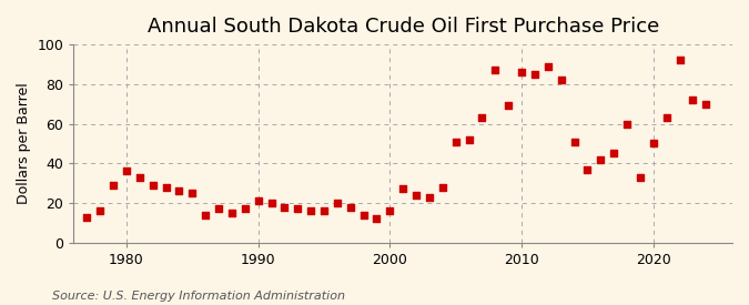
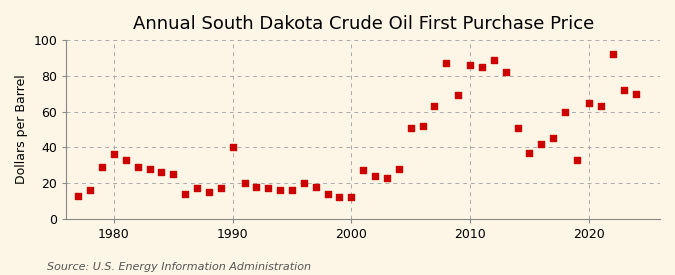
1990: 21 -> 40
2000: 16 -> 12
2020: 50 -> 65
